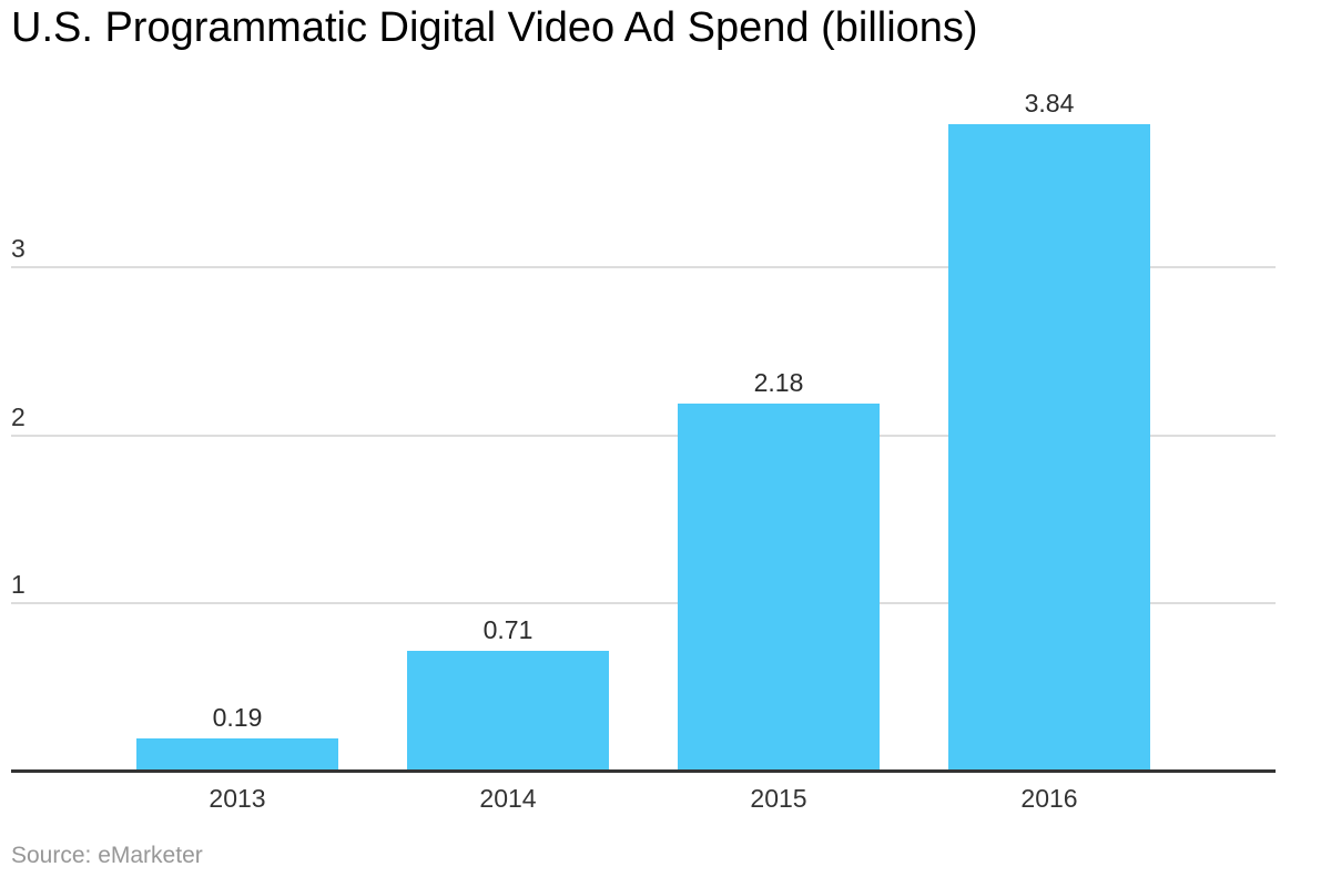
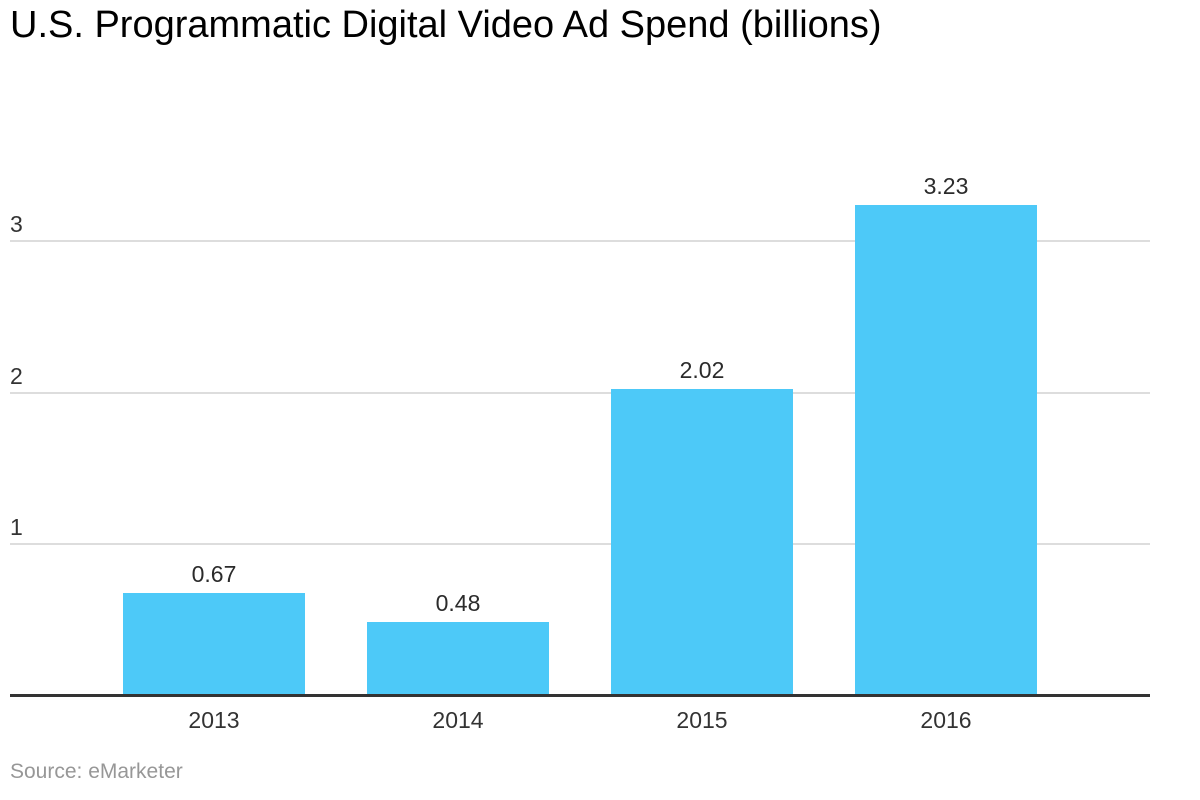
2013: 0.19 -> 0.67
2014: 0.71 -> 0.48
2015: 2.18 -> 2.02
2016: 3.84 -> 3.23
